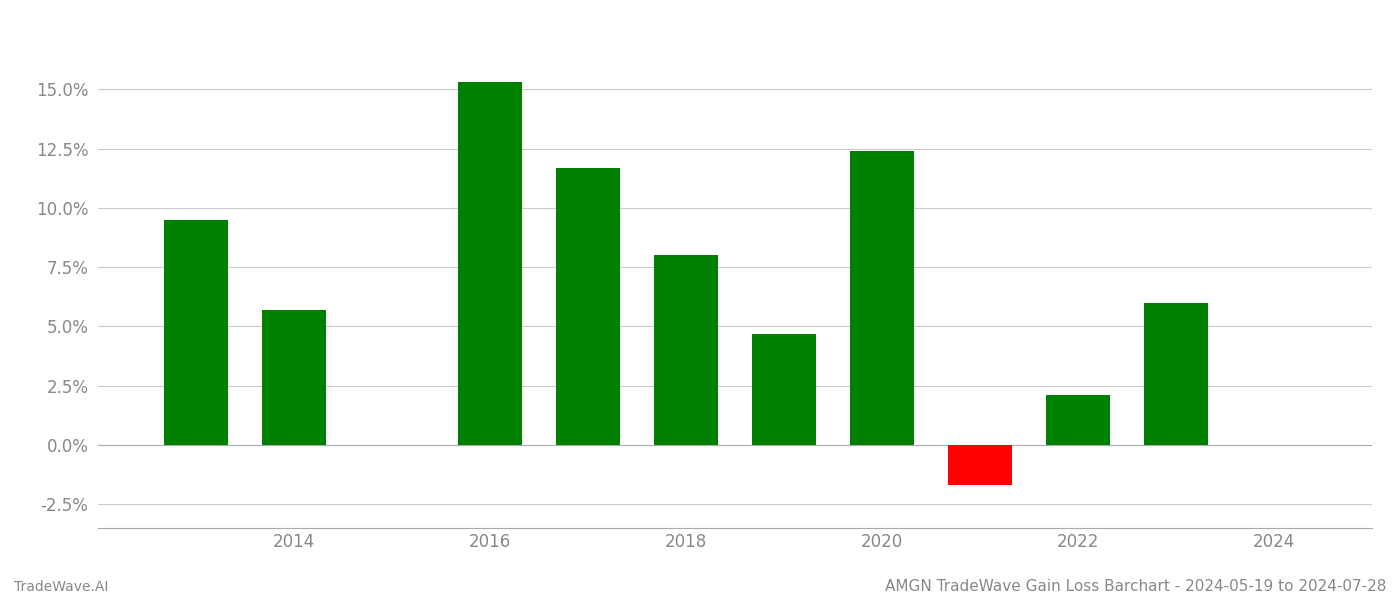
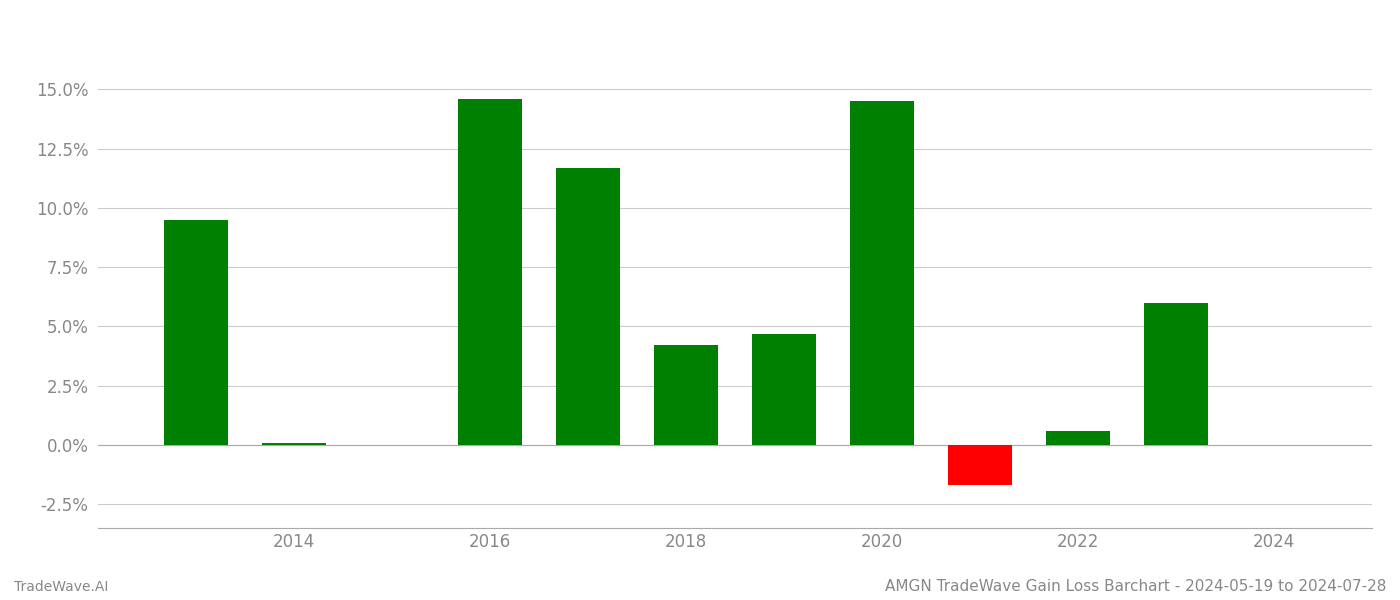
2014: 5.7% -> 0.1%
2016: 15.3% -> 14.6%
2018: 8.0% -> 4.2%
2020: 12.4% -> 14.5%
2022: 2.1% -> 0.6%
